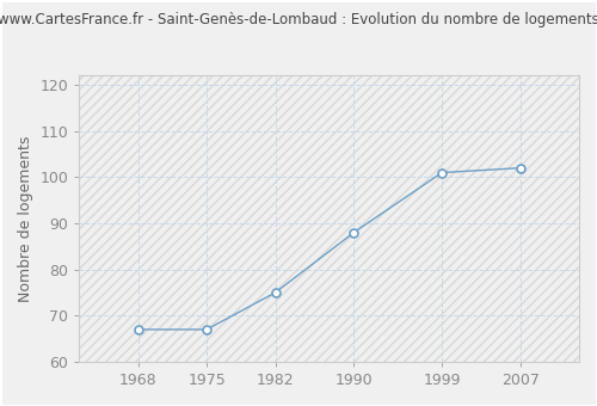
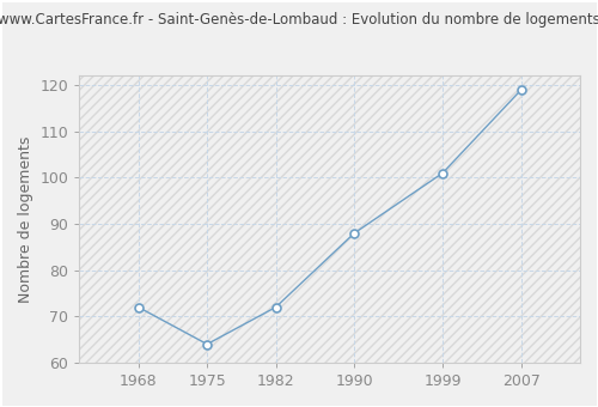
1968: 67 -> 72
1975: 67 -> 64
1982: 75 -> 72
2007: 102 -> 119
